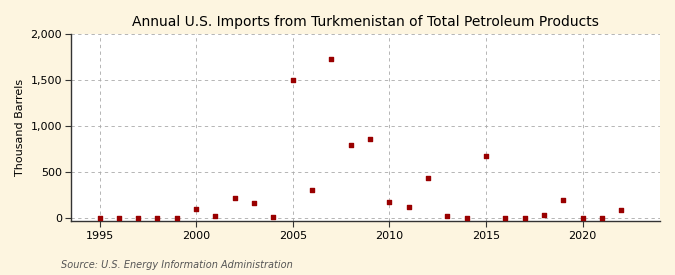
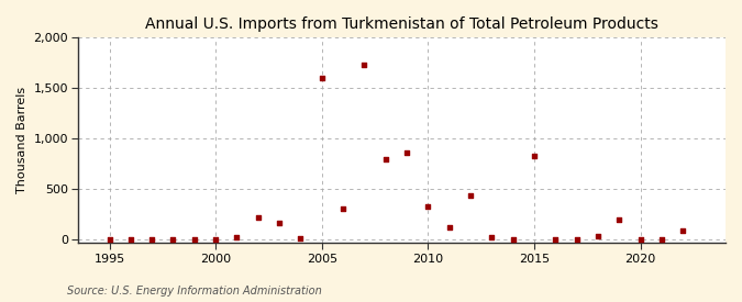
2000: 100 -> 0
2005: 1,500 -> 1,600
2010: 180 -> 330
2015: 680 -> 830
